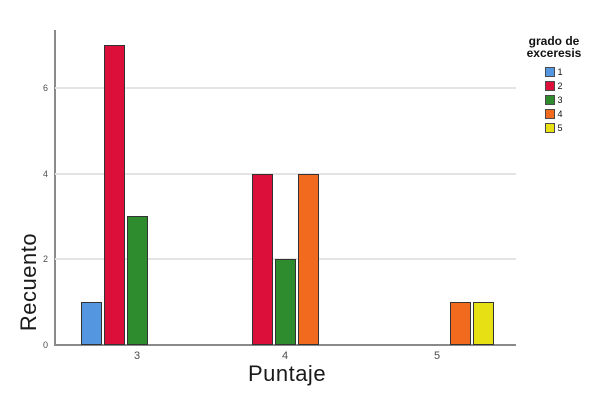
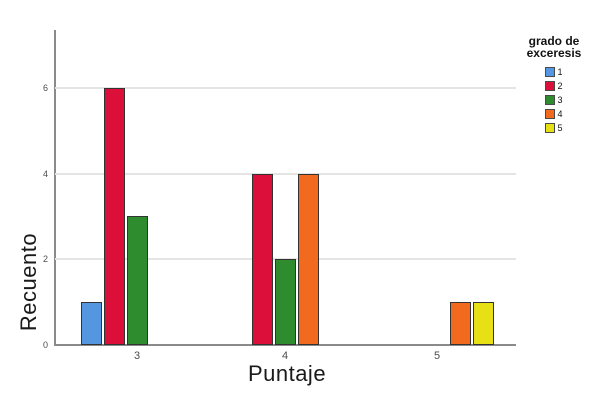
2/3: 7 -> 6
